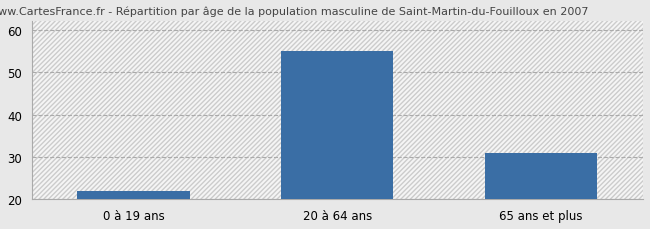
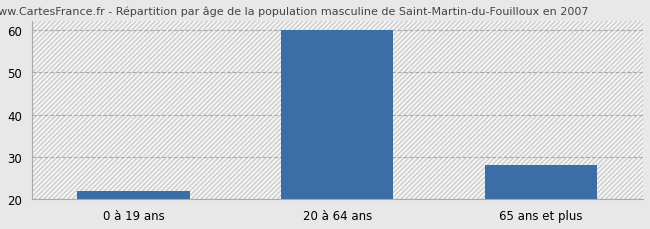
20 à 64 ans: 55 -> 60
65 ans et plus: 31 -> 28
